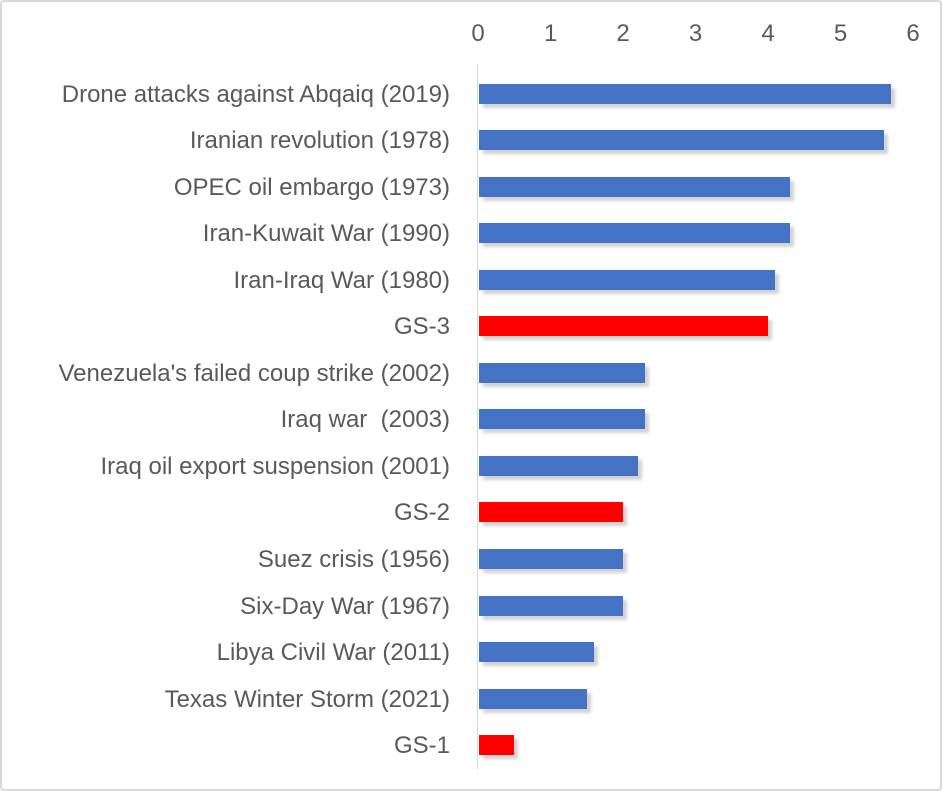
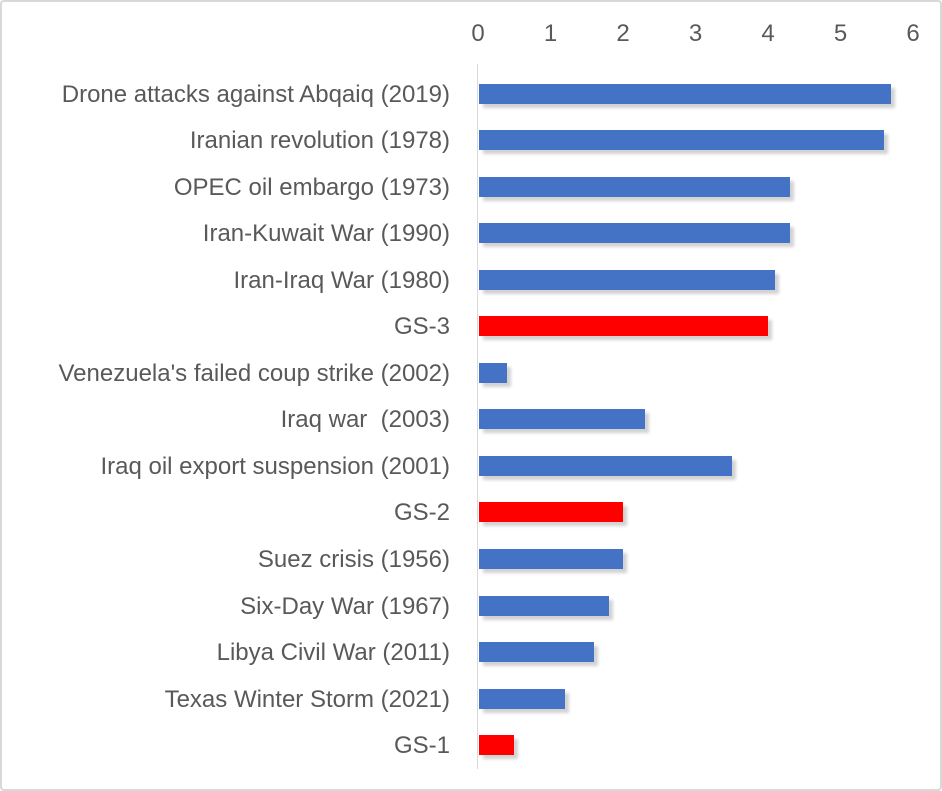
Venezuela's failed coup strike (2002): 2.3 -> 0.4
Iraq oil export suspension (2001): 2.2 -> 3.5
Six-Day War (1967): 2.0 -> 1.8
Texas Winter Storm (2021): 1.5 -> 1.2
